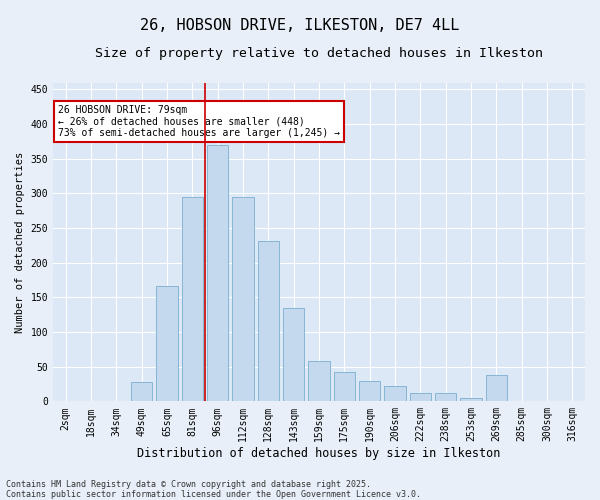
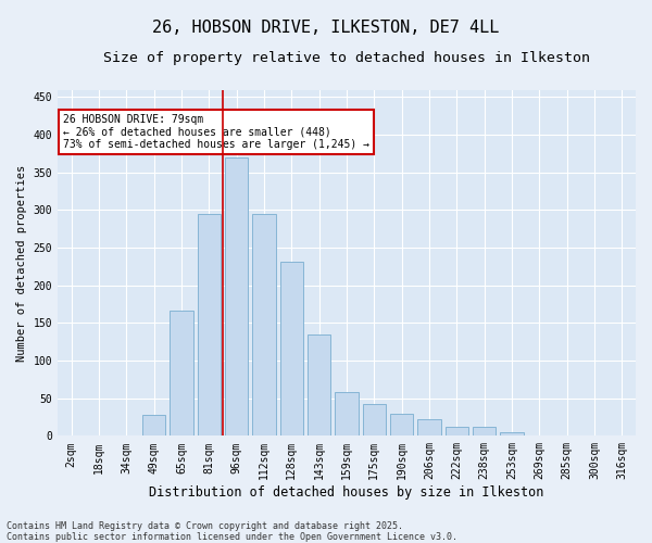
269sqm: 38 -> 1
